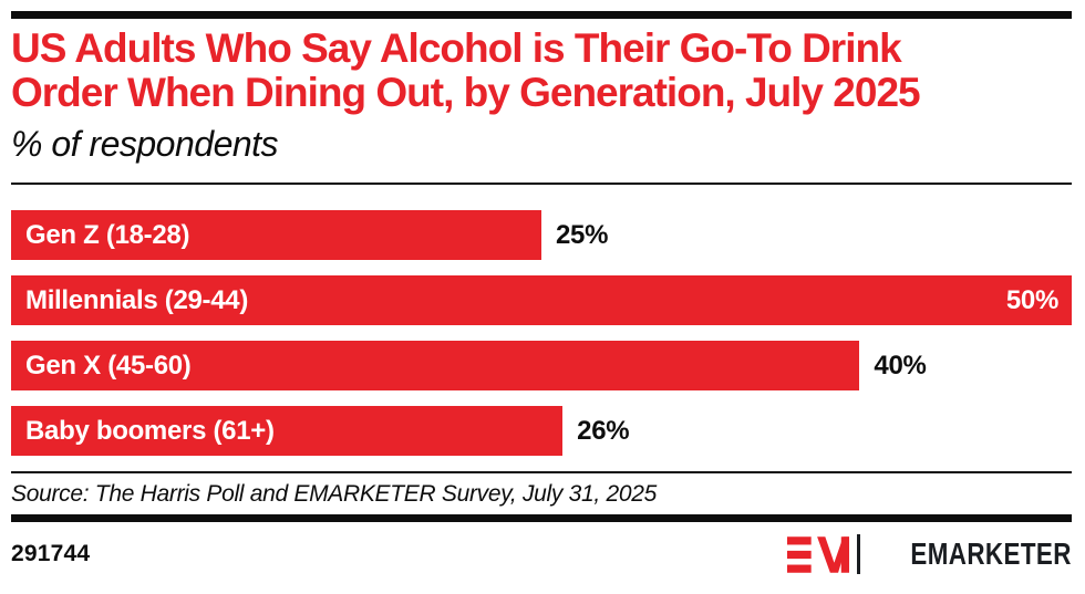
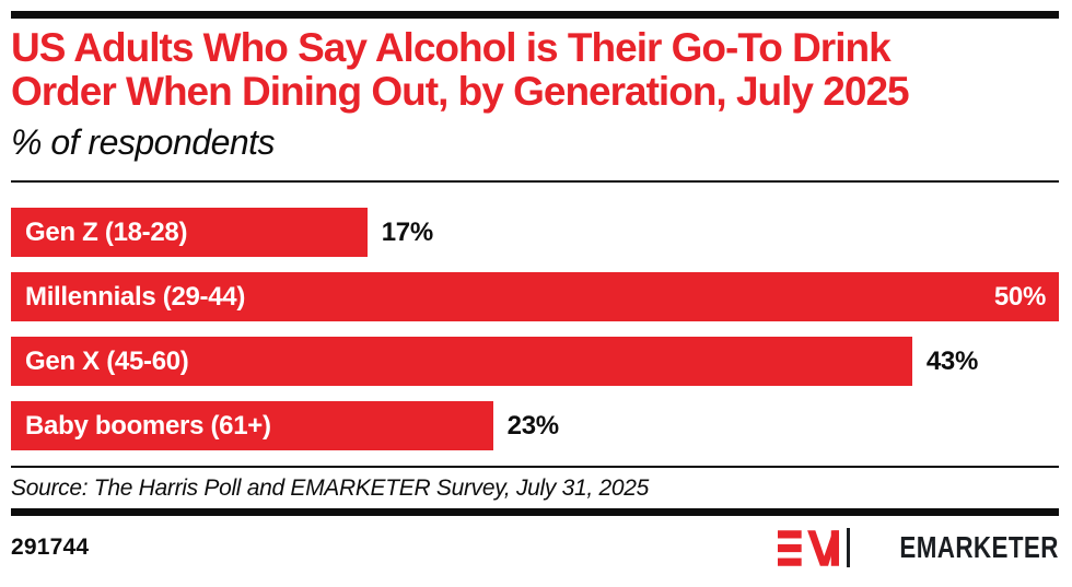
Gen Z (18-28): 25% -> 17%
Gen X (45-60): 40% -> 43%
Baby boomers (61+): 26% -> 23%
